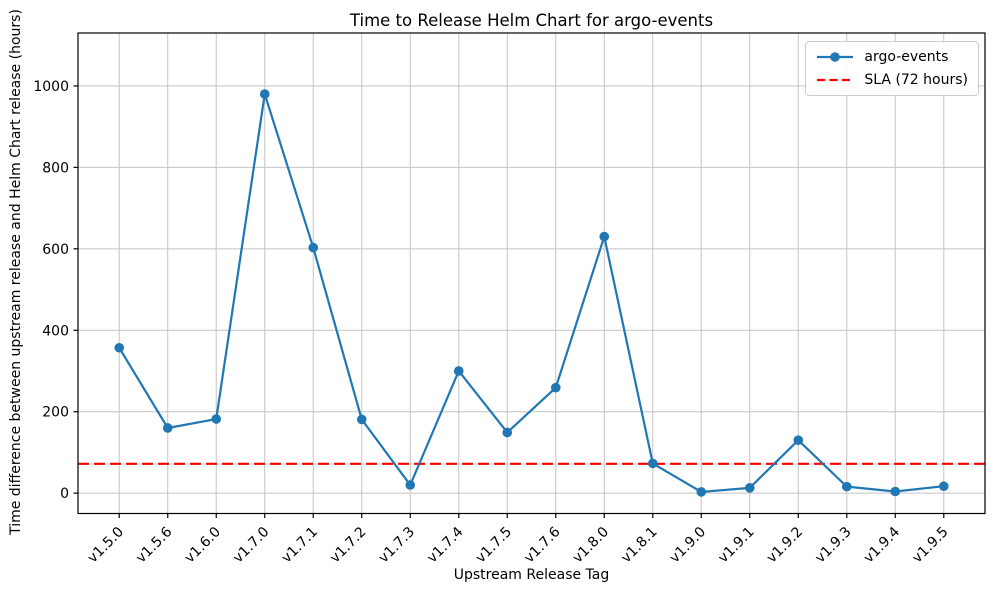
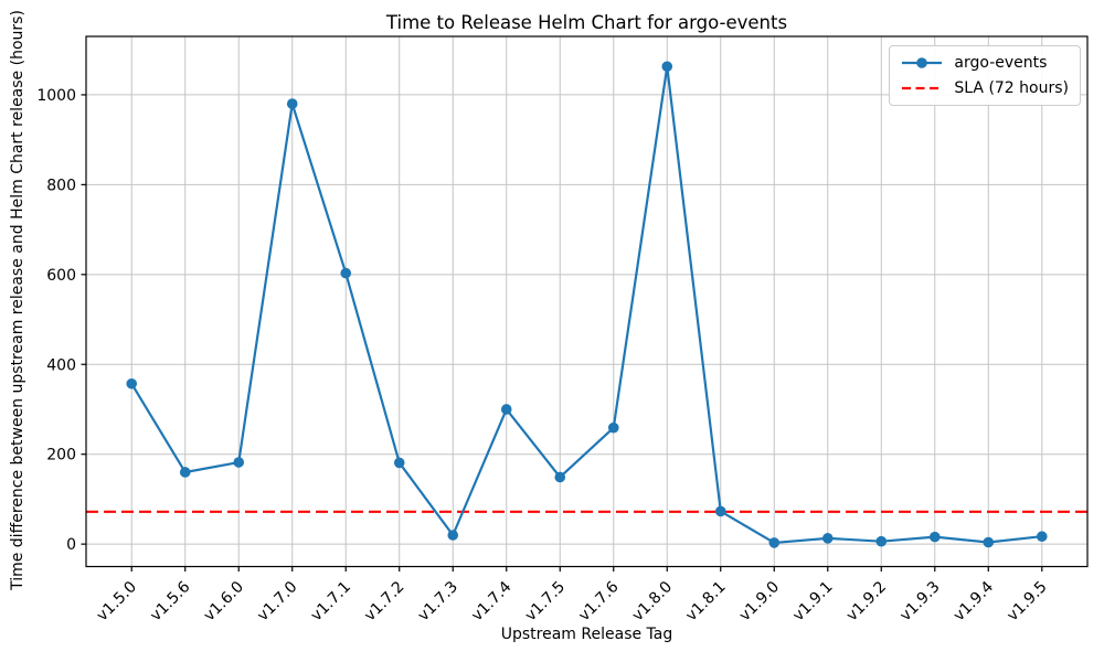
v1.8.0: 630 -> 1060
v1.9.2: 130 -> 10
